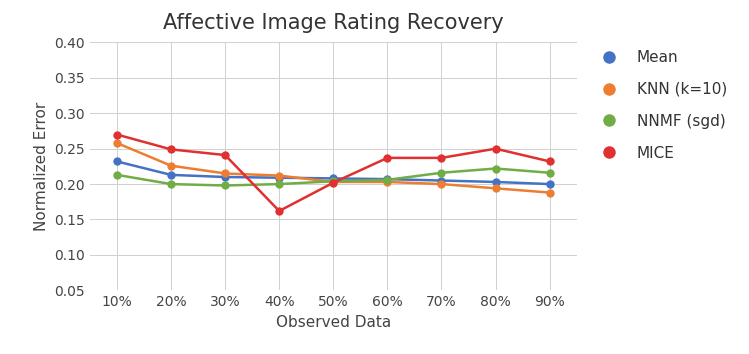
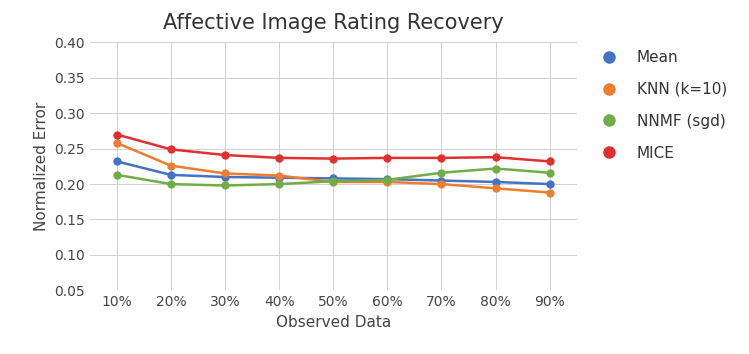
MICE/40%: 0.162 -> 0.237
MICE/50%: 0.202 -> 0.236
MICE/80%: 0.250 -> 0.238
